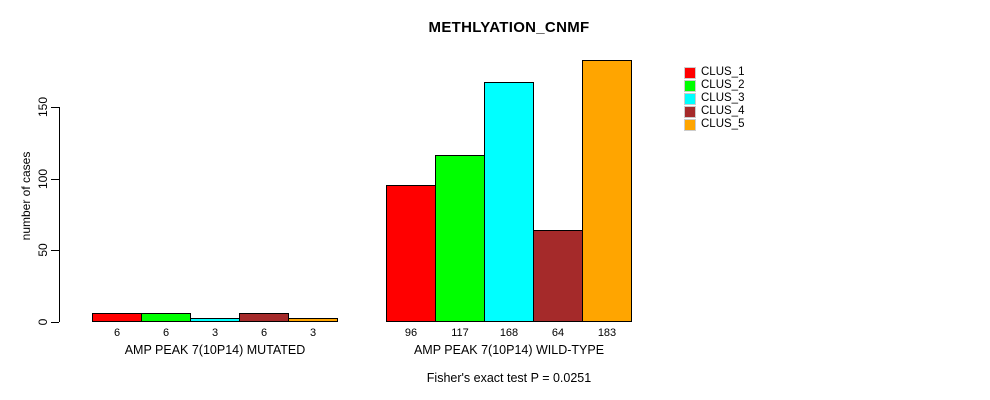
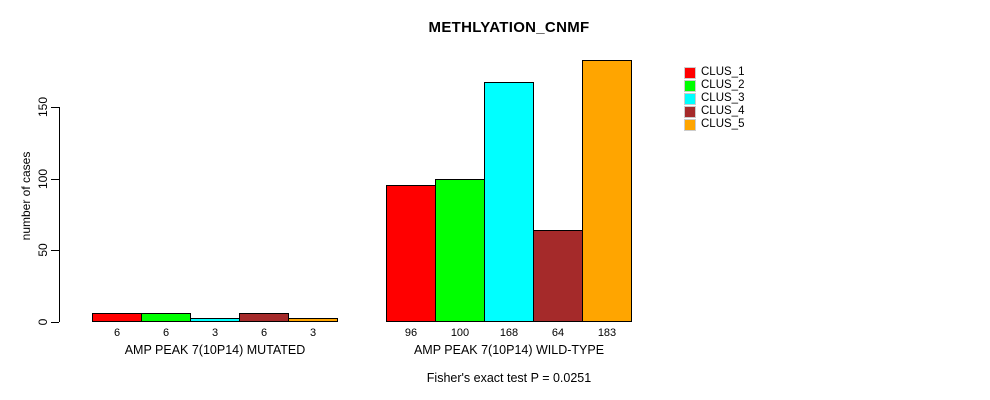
CLUS_2/AMP PEAK 7(10P14) WILD-TYPE: 117 -> 100
